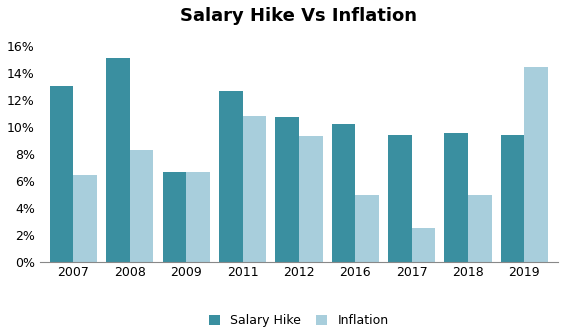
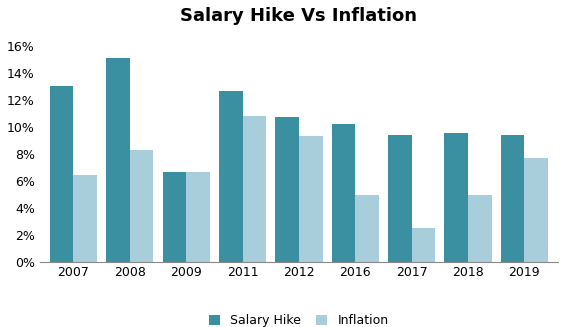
Inflation/2019: 14.4% -> 7.7%
